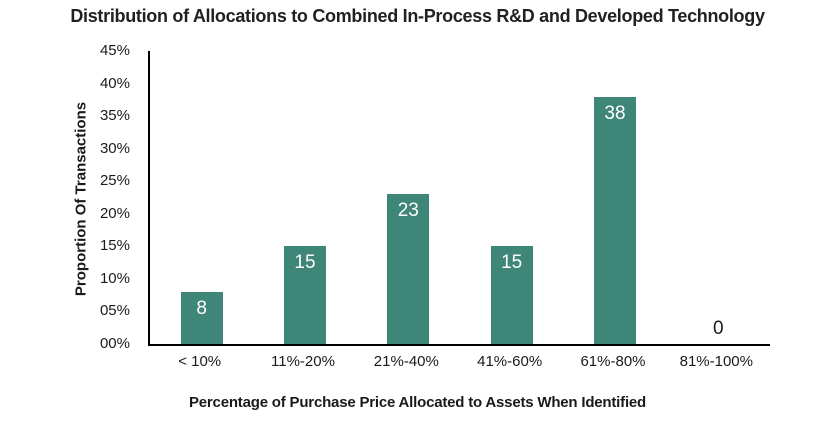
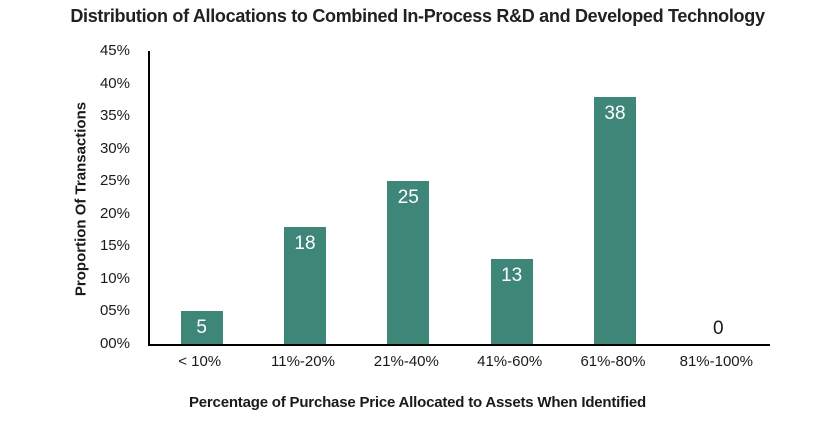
< 10%: 8 -> 5
11%-20%: 15 -> 18
21%-40%: 23 -> 25
41%-60%: 15 -> 13
